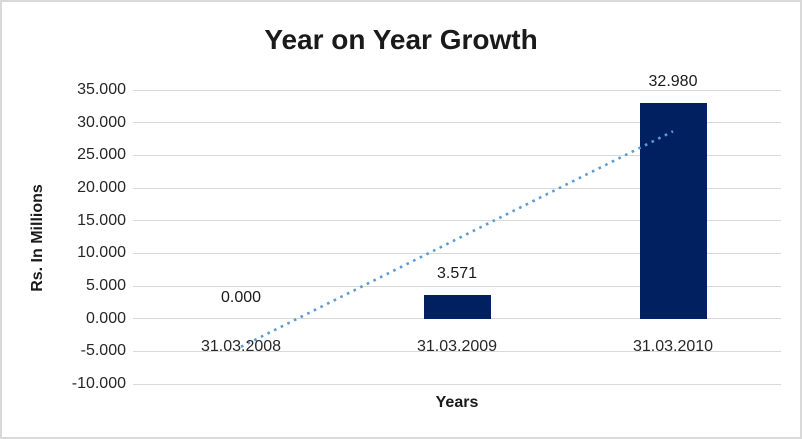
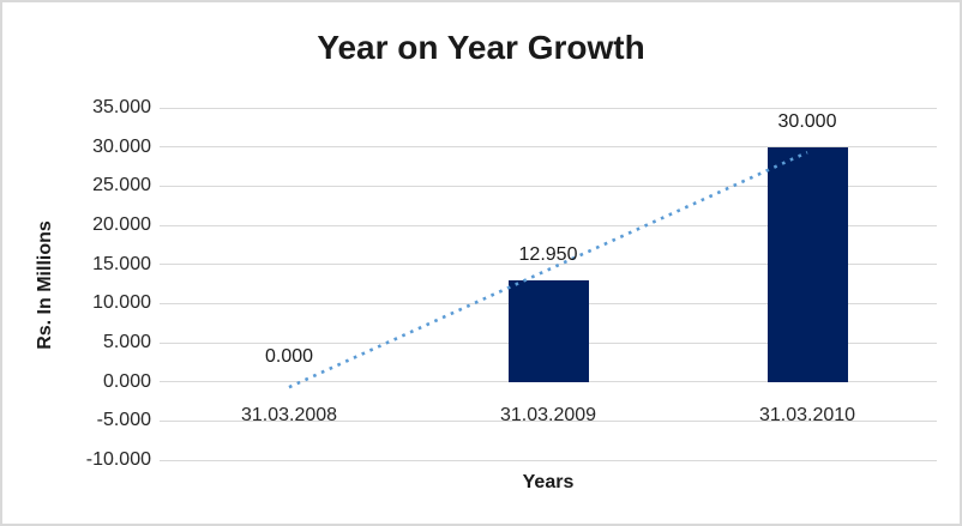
31.03.2009: 3.571 -> 12.950
31.03.2010: 32.980 -> 30.000
